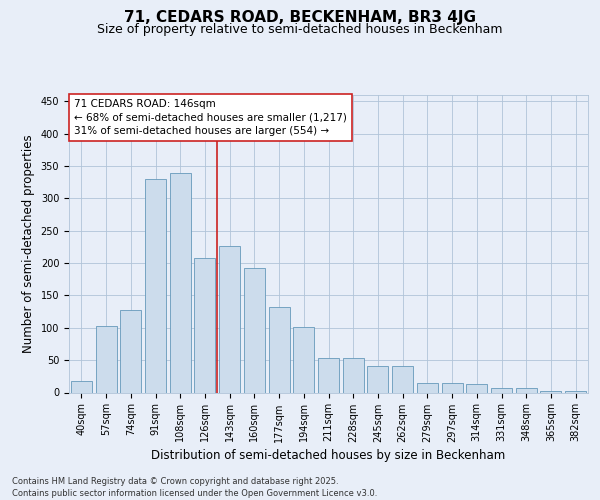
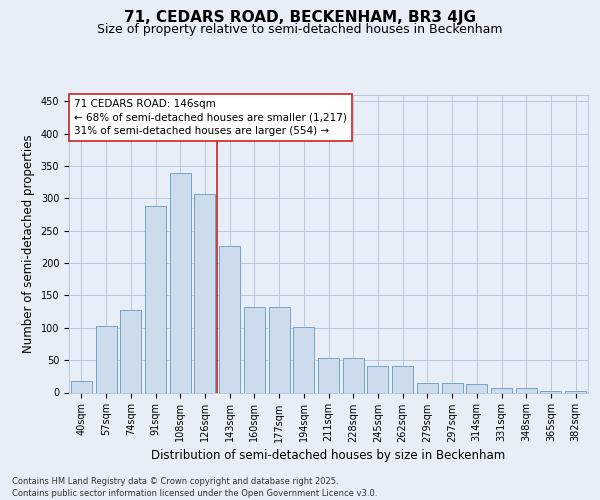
91sqm: 330 -> 288
126sqm: 208 -> 307
160sqm: 192 -> 132
